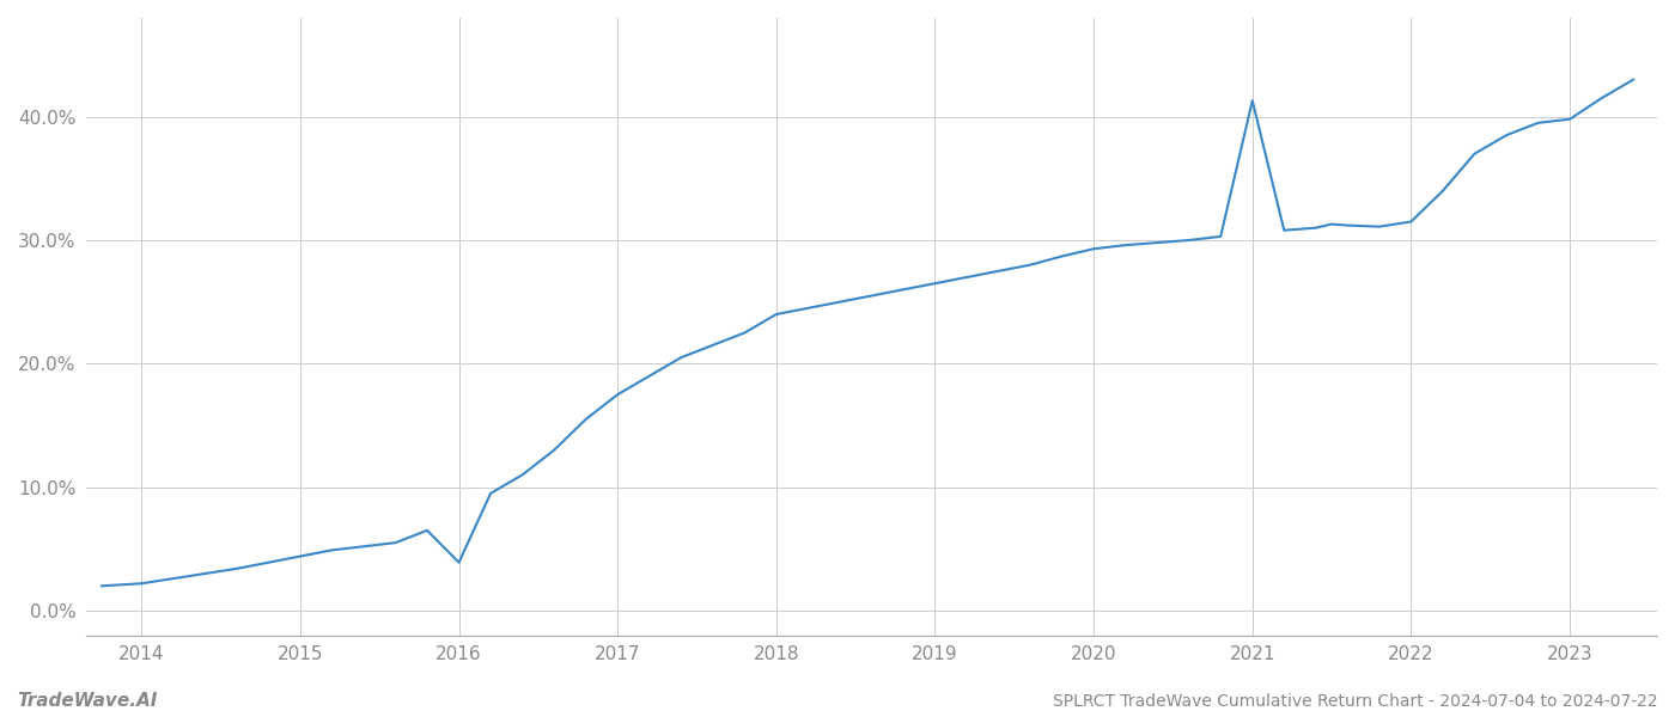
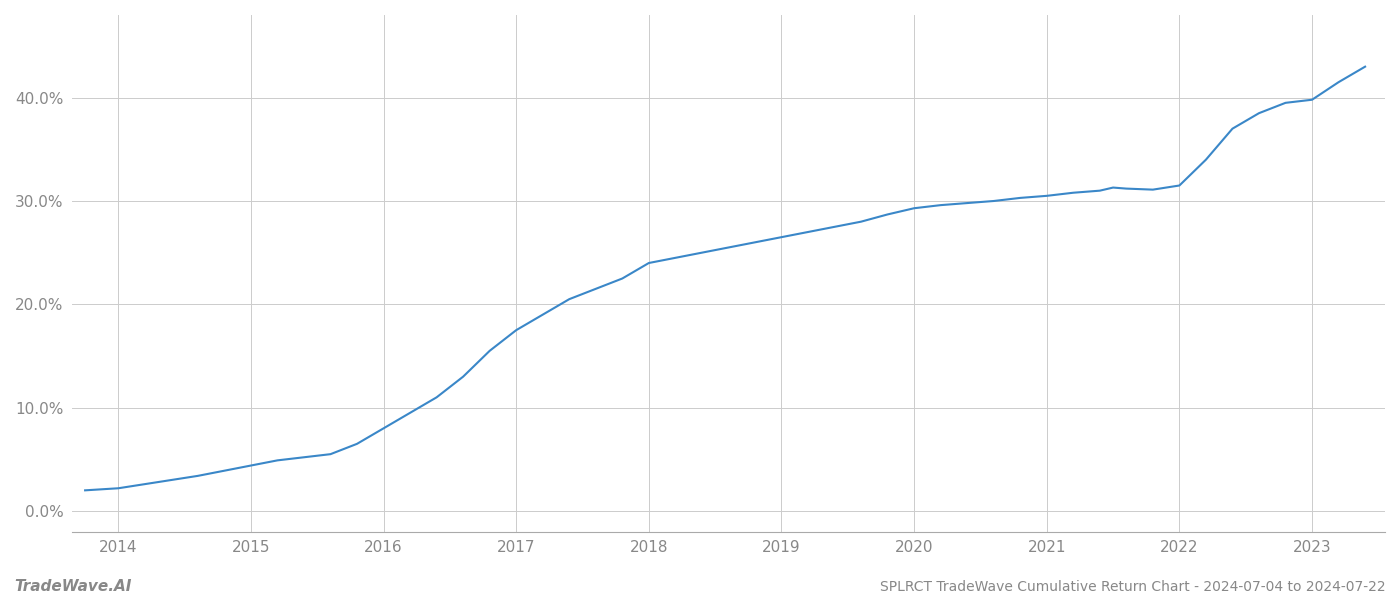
2016: 3.9% -> 8.0%
2021: 41.3% -> 30.5%
